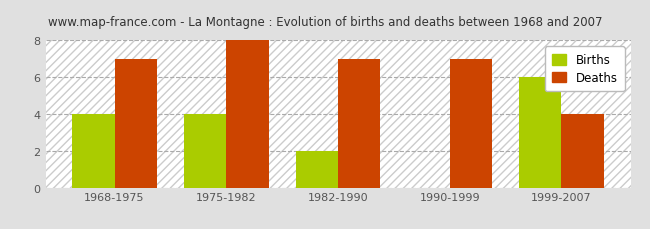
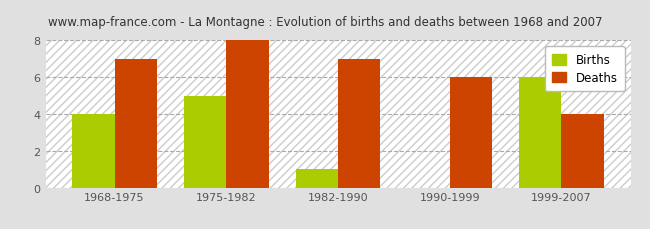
Births/1975-1982: 4 -> 5
Births/1982-1990: 2 -> 1
Deaths/1990-1999: 7 -> 6
